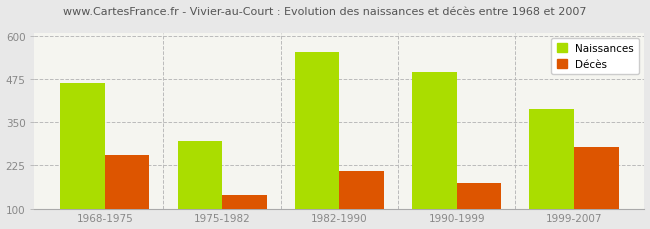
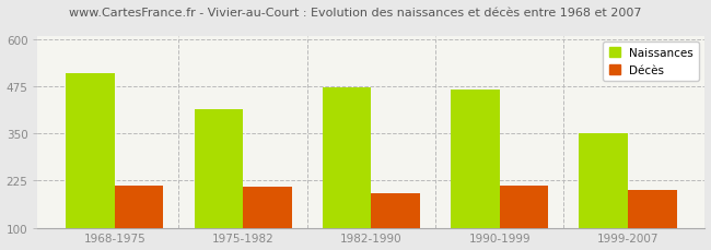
Naissances/1968-1975: 465 -> 510
Décès/1968-1975: 255 -> 213
Naissances/1975-1982: 295 -> 415
Décès/1975-1982: 140 -> 210
Naissances/1982-1990: 555 -> 473
Décès/1982-1990: 210 -> 193
Naissances/1990-1999: 495 -> 468
Décès/1990-1999: 175 -> 213
Naissances/1999-2007: 390 -> 352
Décès/1999-2007: 280 -> 200
